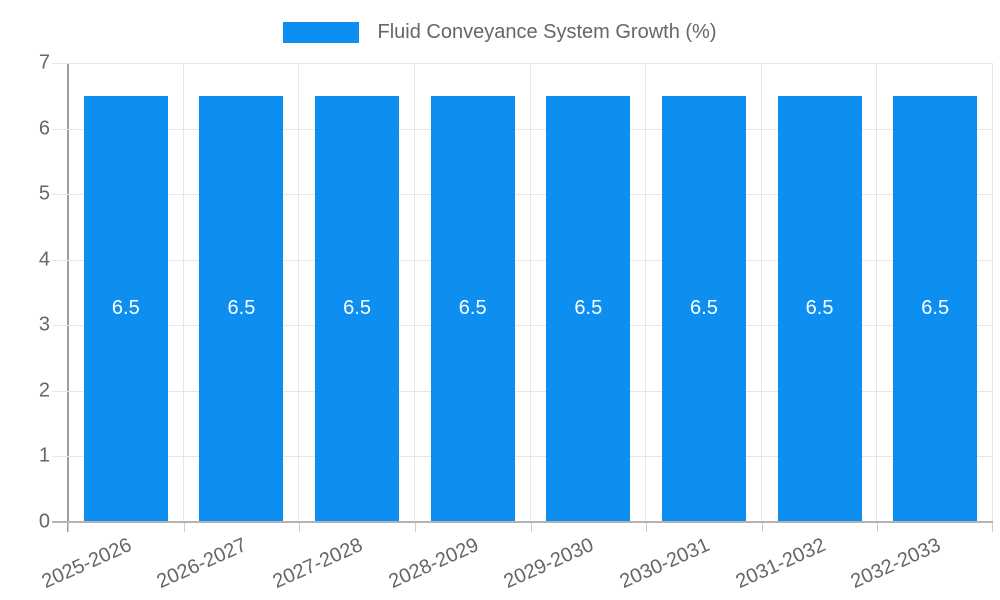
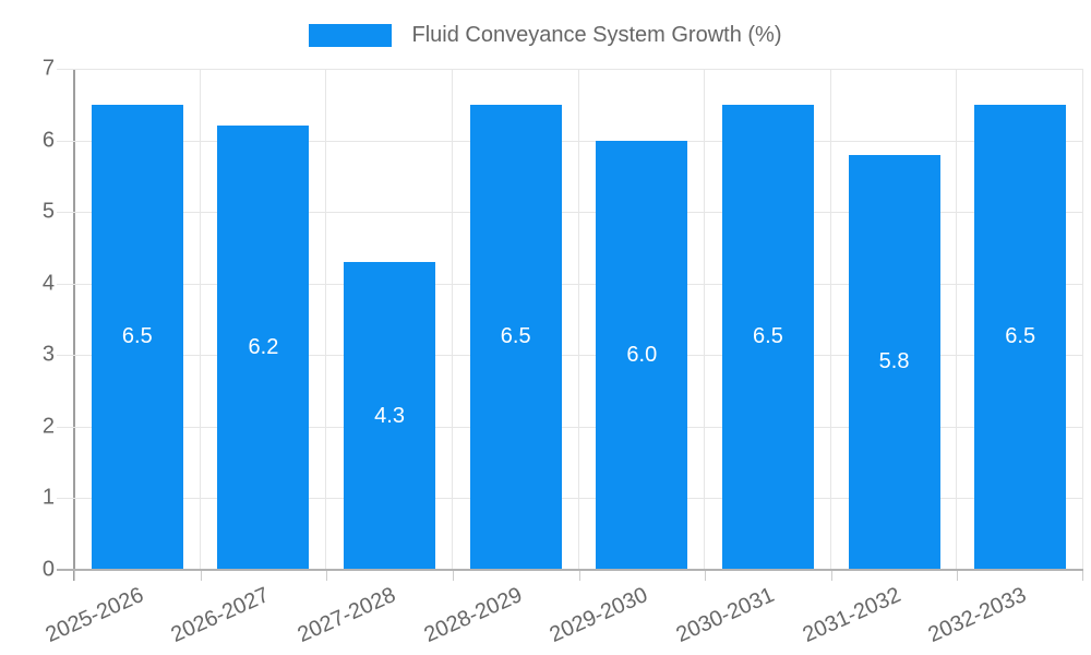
2026-2027: 6.5 -> 6.2
2027-2028: 6.5 -> 4.3
2029-2030: 6.5 -> 6.0
2031-2032: 6.5 -> 5.8
